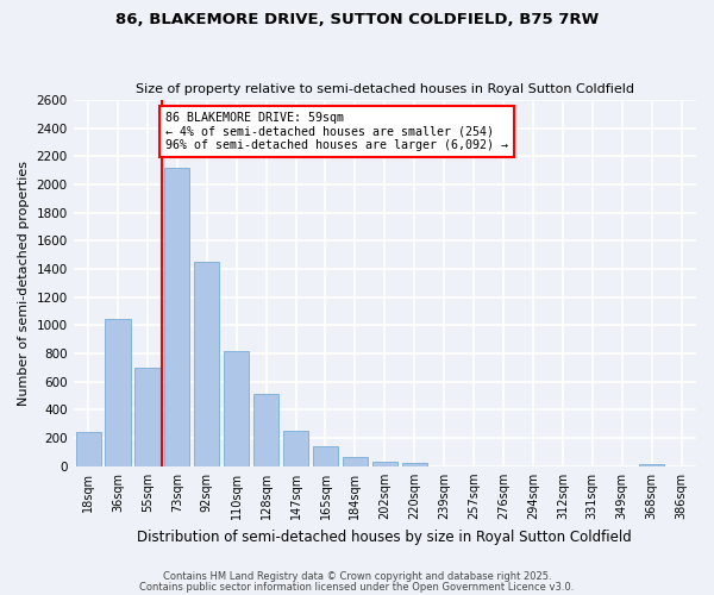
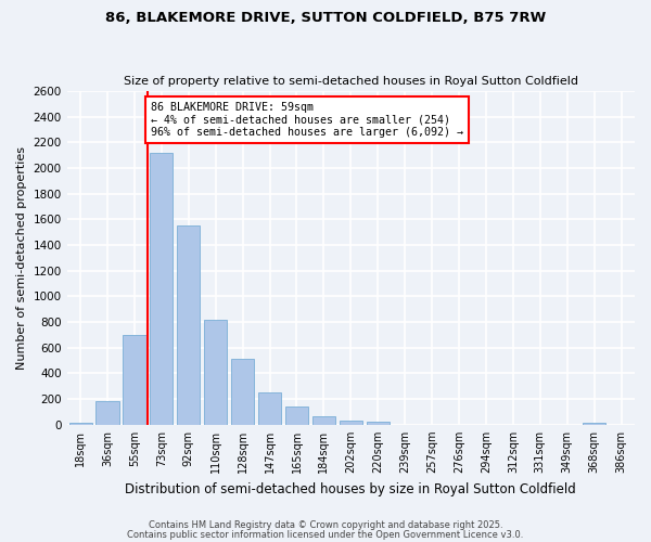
18sqm: 240 -> 20
36sqm: 1050 -> 180
92sqm: 1450 -> 1550
